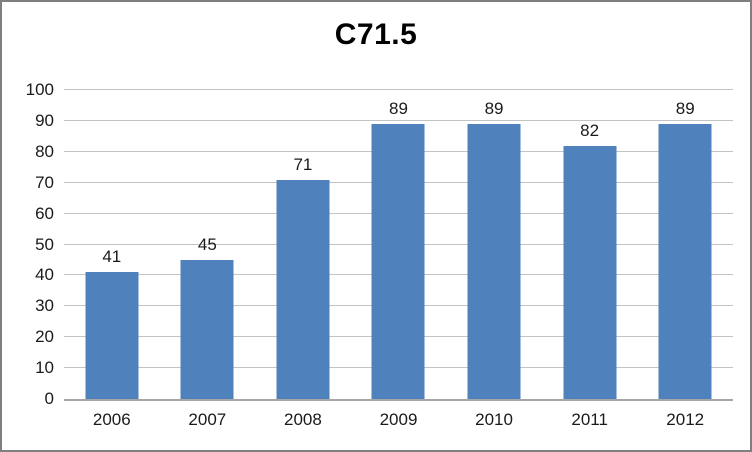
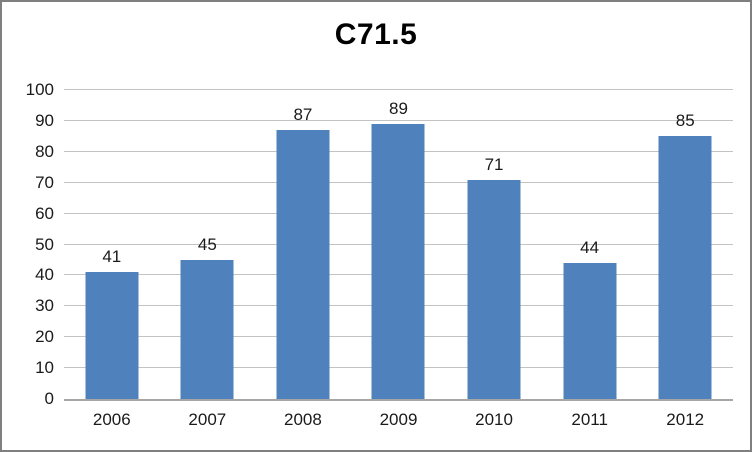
2008: 71 -> 87
2010: 89 -> 71
2011: 82 -> 44
2012: 89 -> 85
